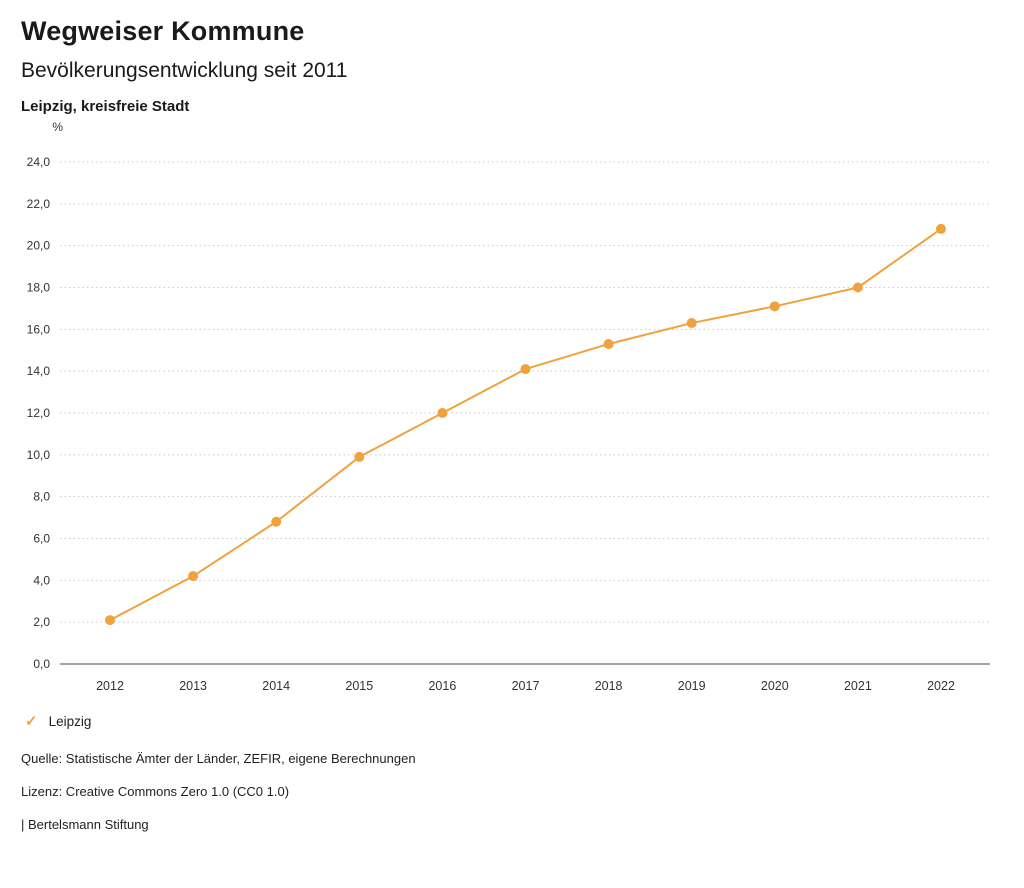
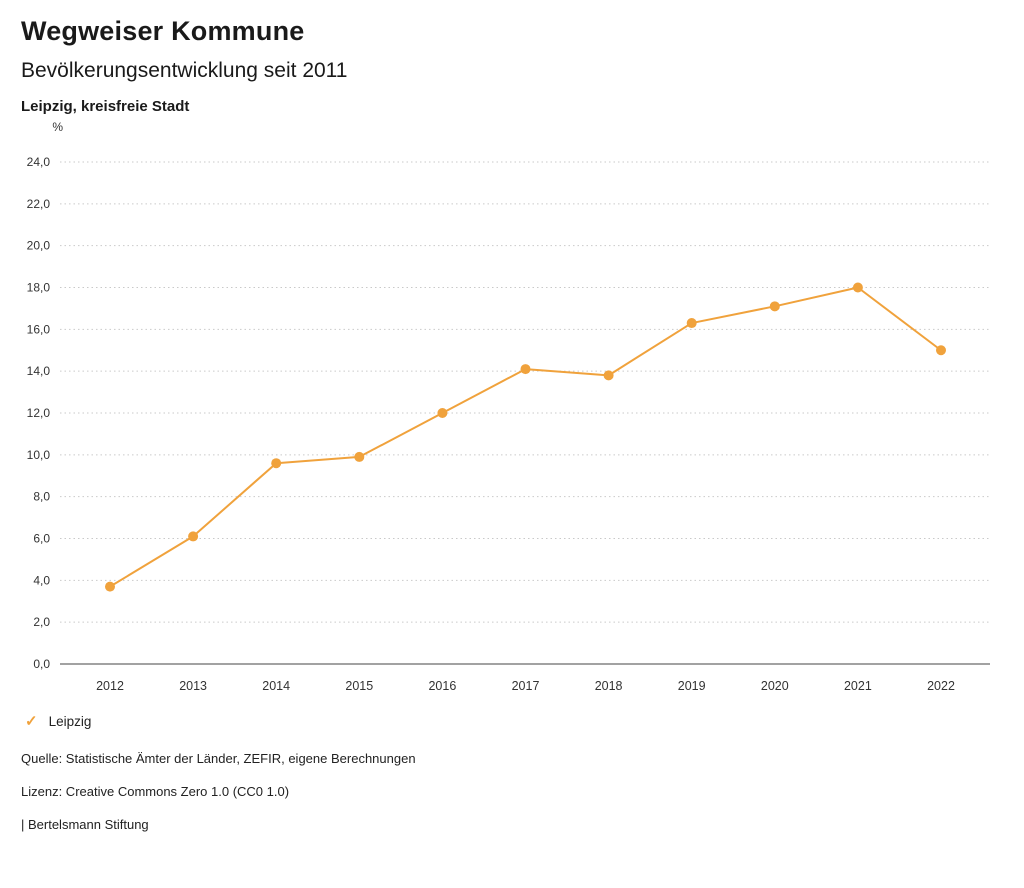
2012: 2,1 -> 3,7
2013: 4,2 -> 6,1
2014: 6,8 -> 9,6
2018: 15,3 -> 13,8
2022: 20,8 -> 15,0
